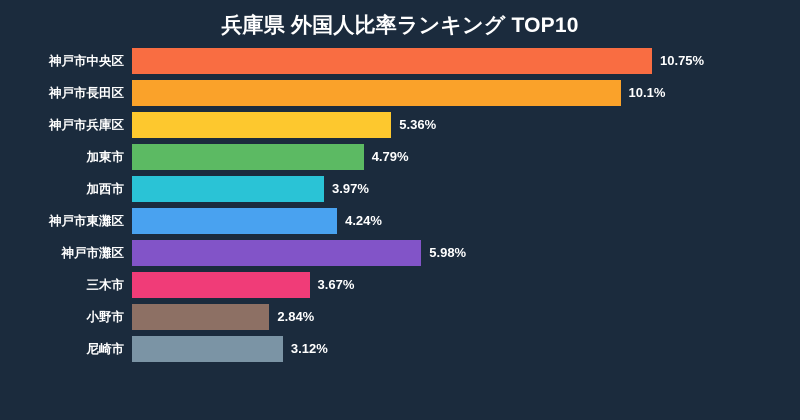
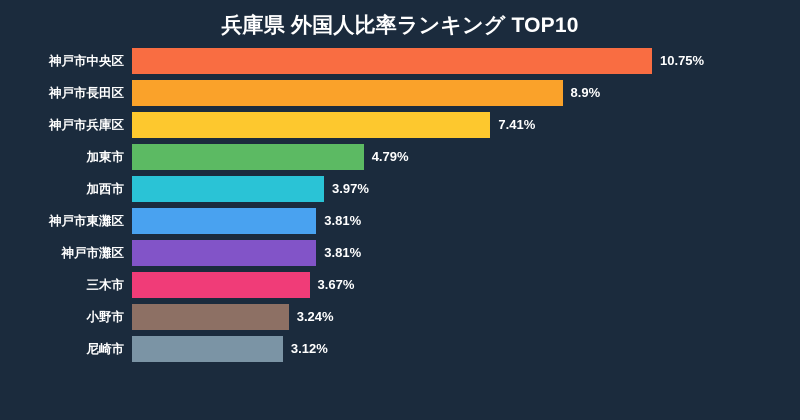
神戸市長田区: 10.1% -> 8.9%
神戸市兵庫区: 5.36% -> 7.41%
神戸市東灘区: 4.24% -> 3.81%
神戸市灘区: 5.98% -> 3.81%
小野市: 2.84% -> 3.24%
